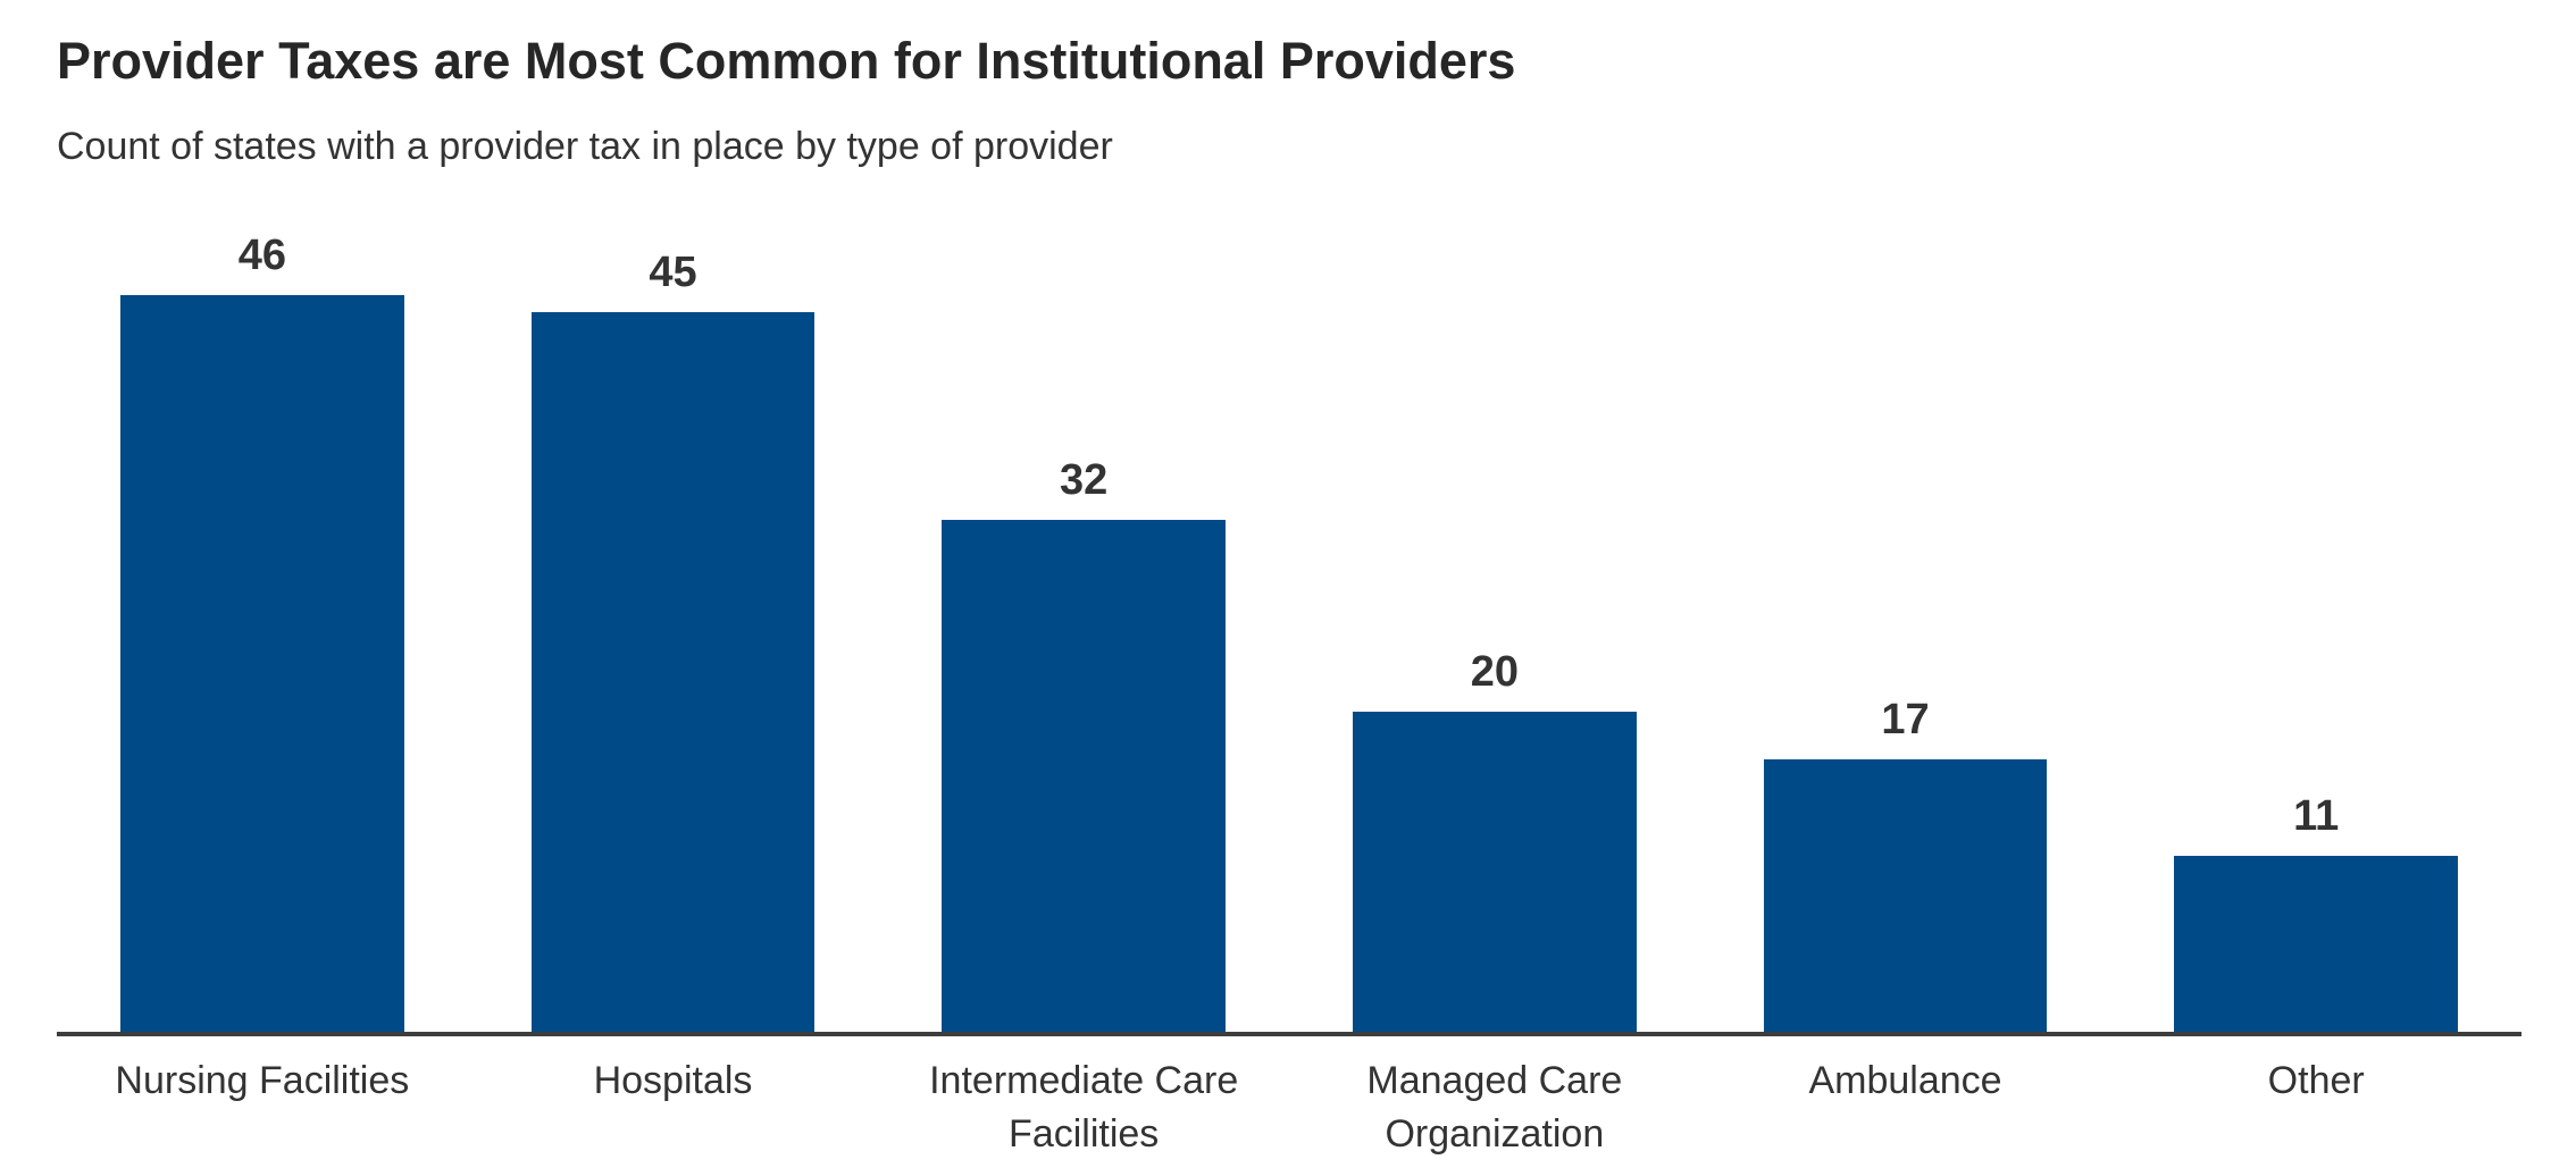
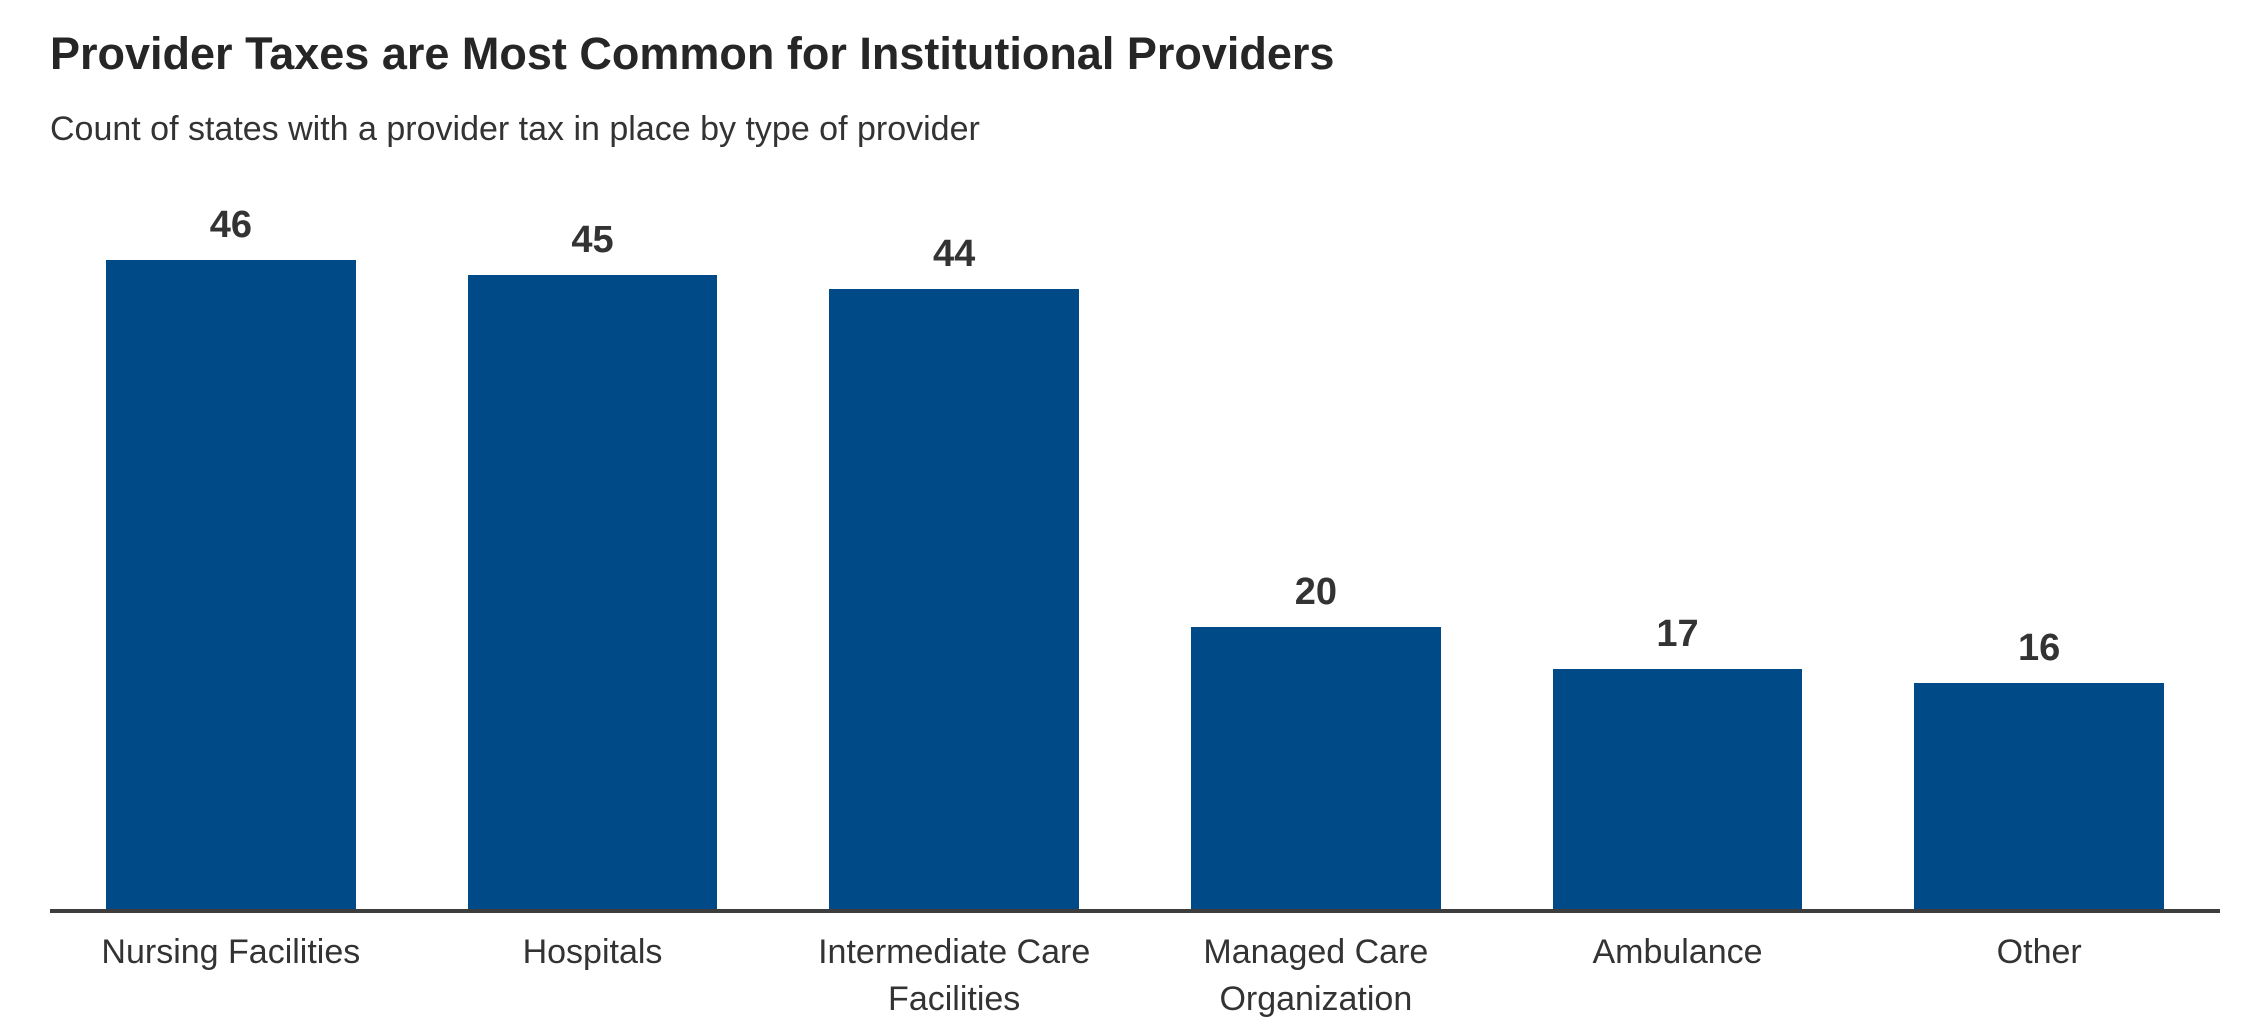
Intermediate Care Facilities: 32 -> 44
Other: 11 -> 16
